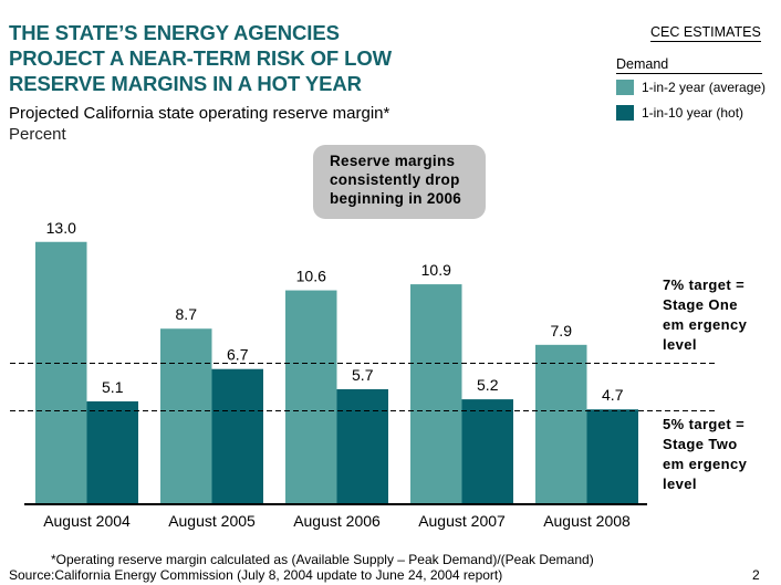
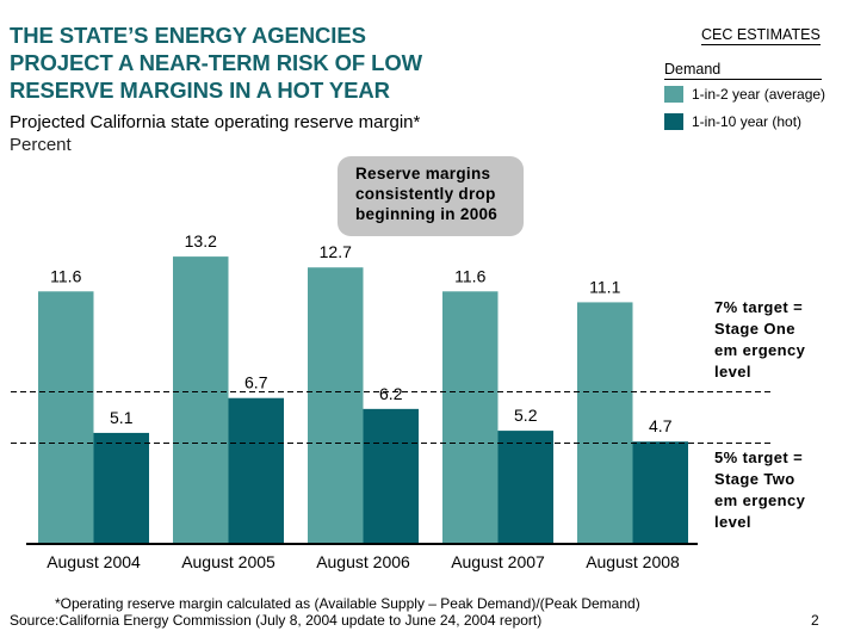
1-in-2 year (average)/August 2004: 13.0 -> 11.6
1-in-2 year (average)/August 2005: 8.7 -> 13.2
1-in-2 year (average)/August 2006: 10.6 -> 12.7
1-in-10 year (hot)/August 2006: 5.7 -> 6.2
1-in-2 year (average)/August 2007: 10.9 -> 11.6
1-in-2 year (average)/August 2008: 7.9 -> 11.1
